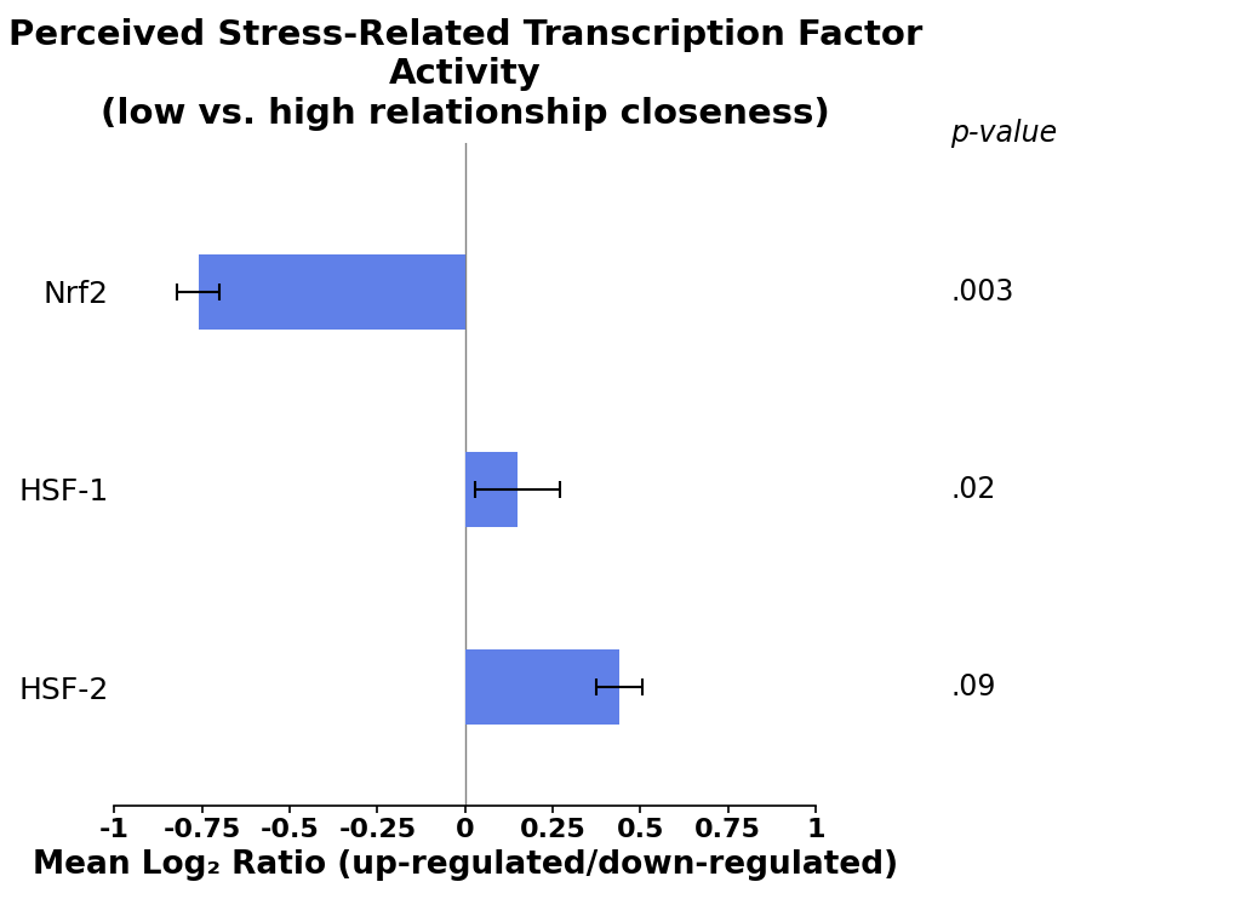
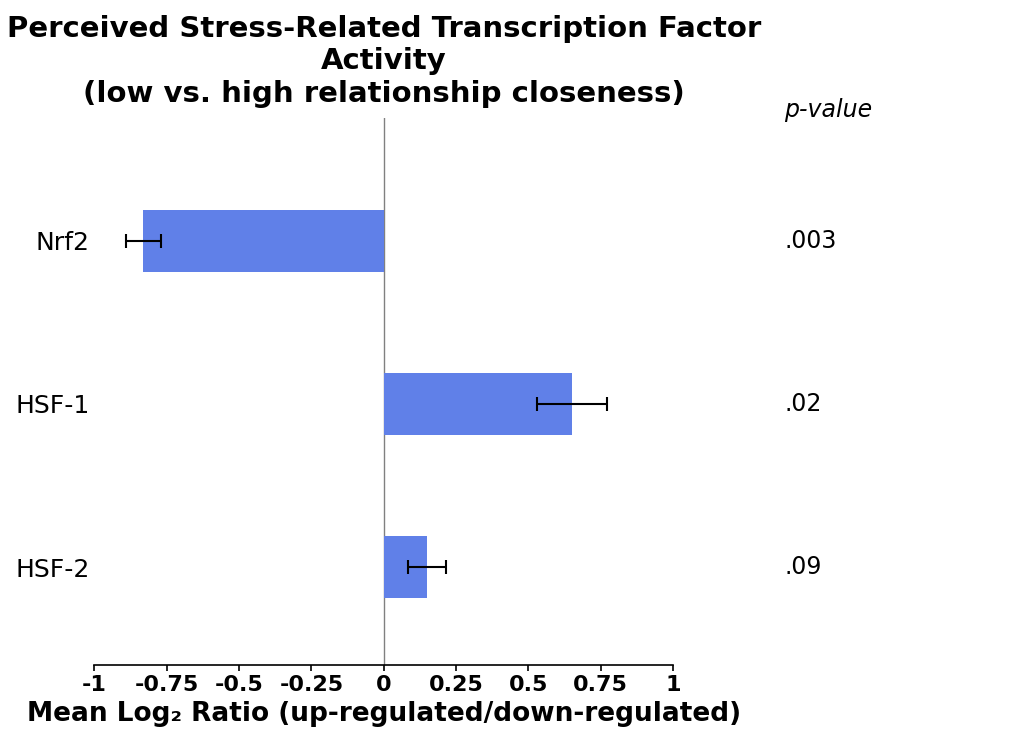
Nrf2: -0.76 -> -0.83
HSF-1: 0.15 -> 0.65
HSF-2: 0.44 -> 0.15
